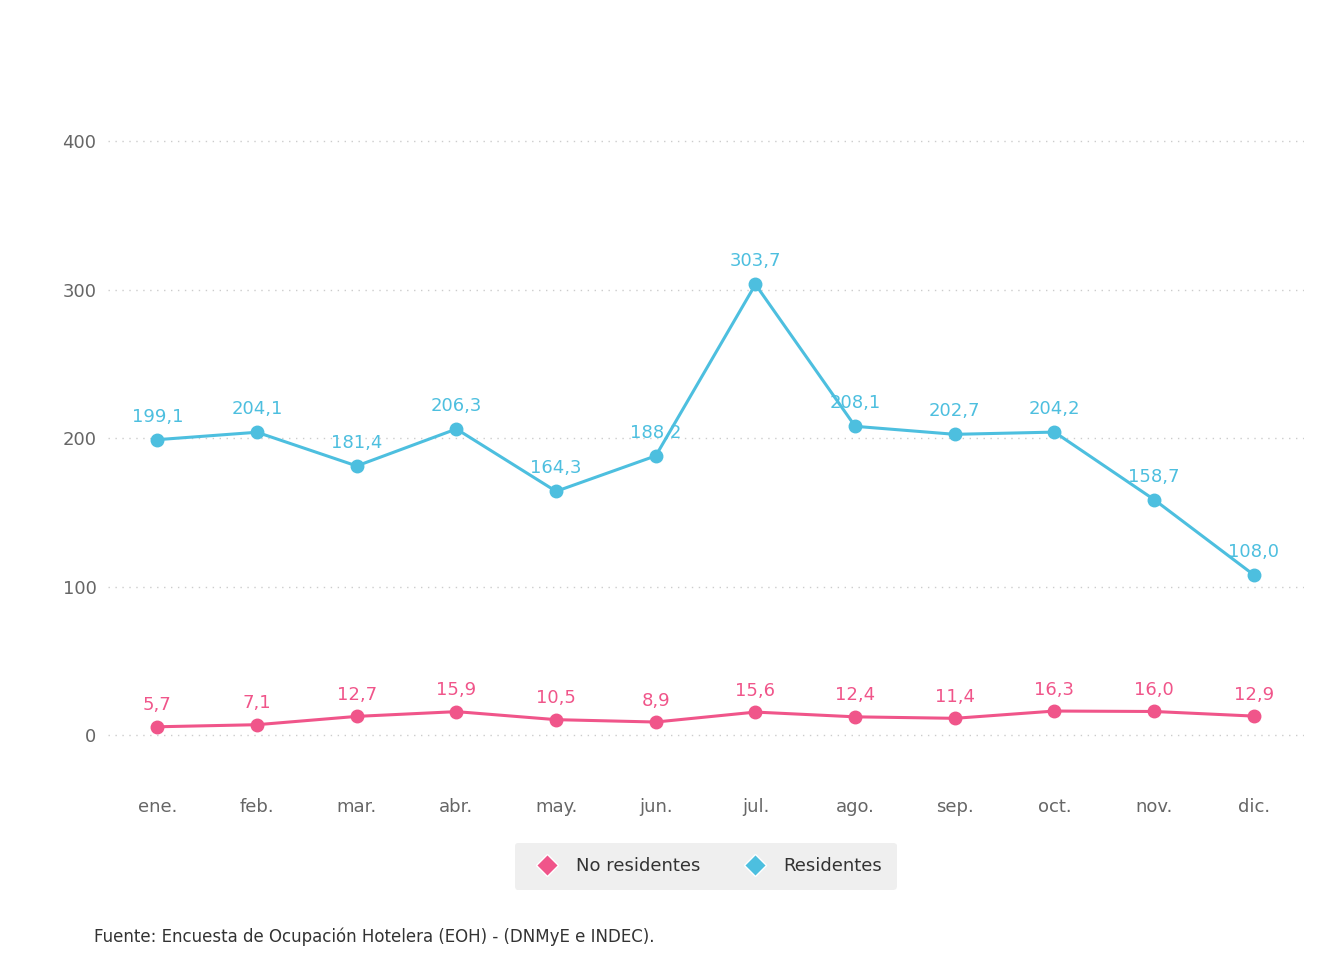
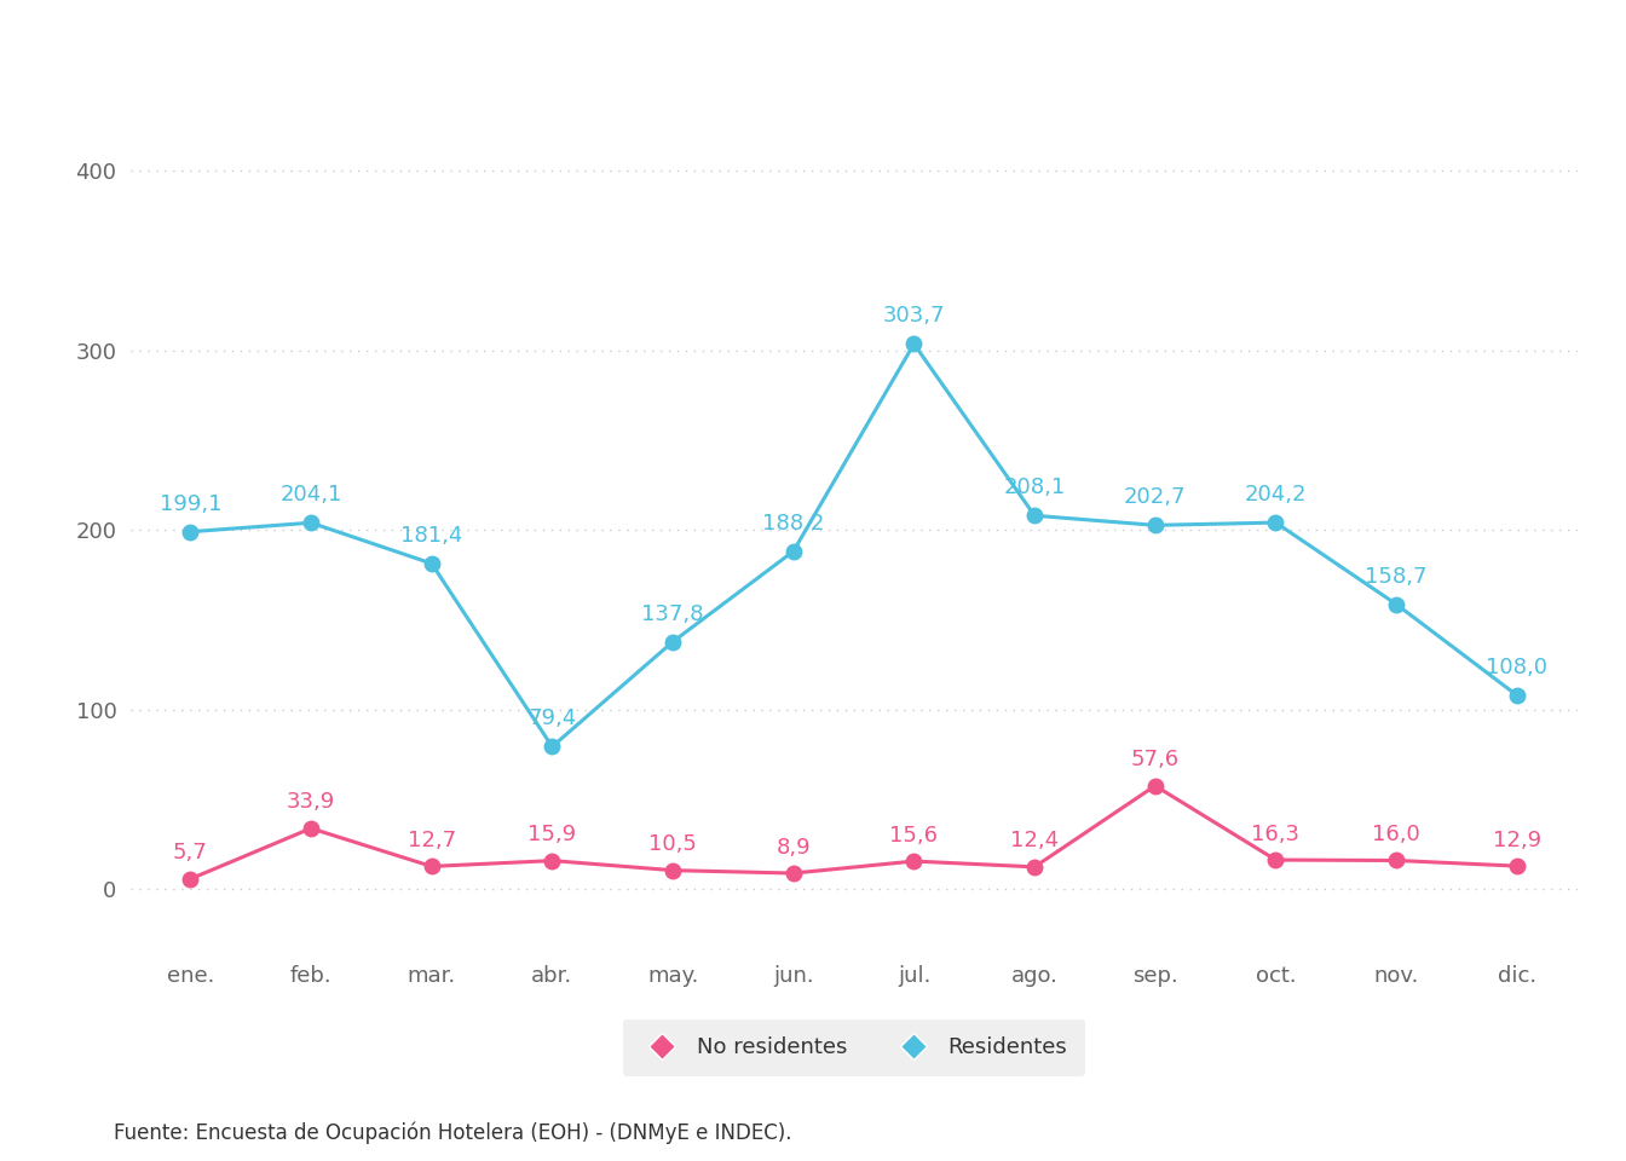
No residentes/feb.: 7,1 -> 33,9
Residentes/abr.: 206,3 -> 79,4
Residentes/may.: 164,3 -> 137,8
No residentes/sep.: 11,4 -> 57,6
